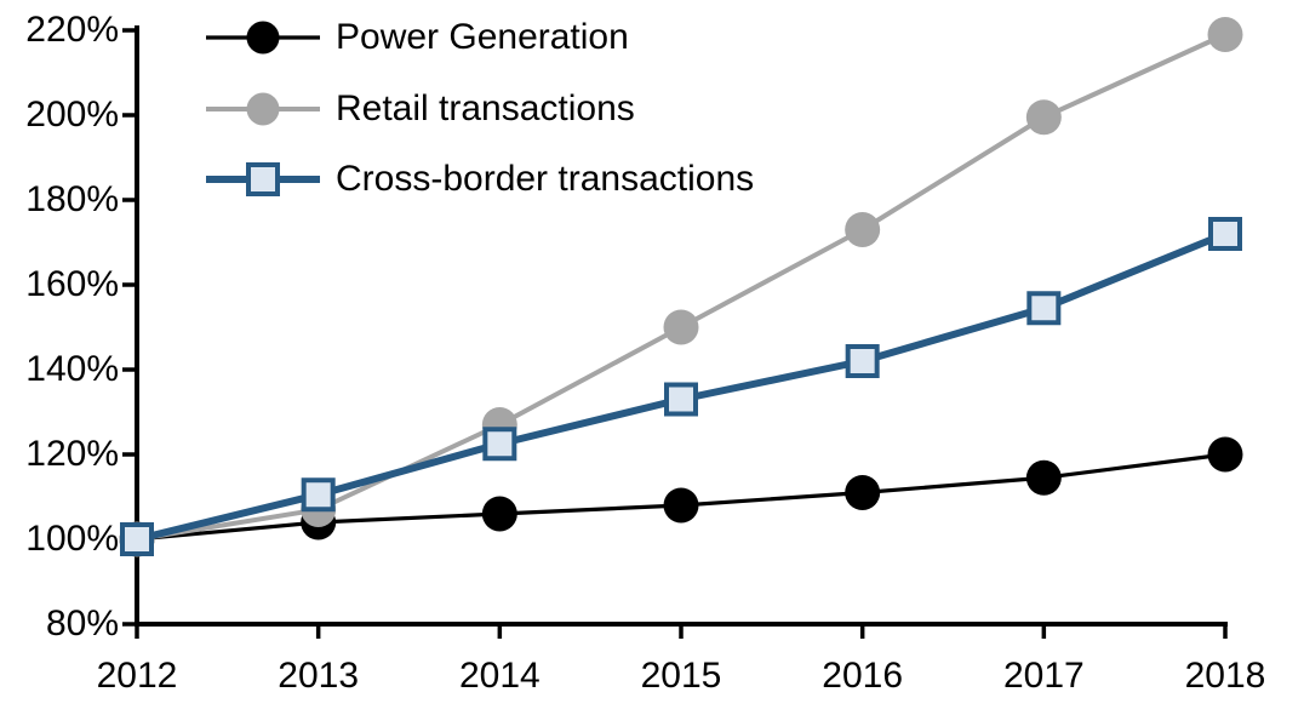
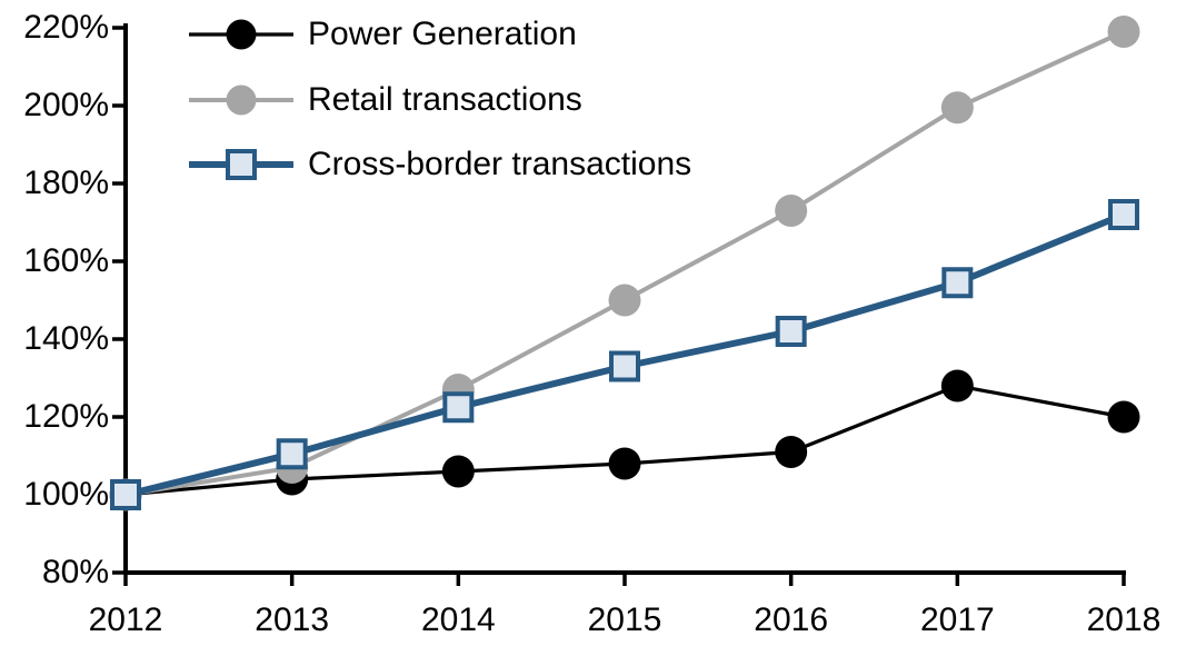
Power Generation/2017: 114% -> 128%
